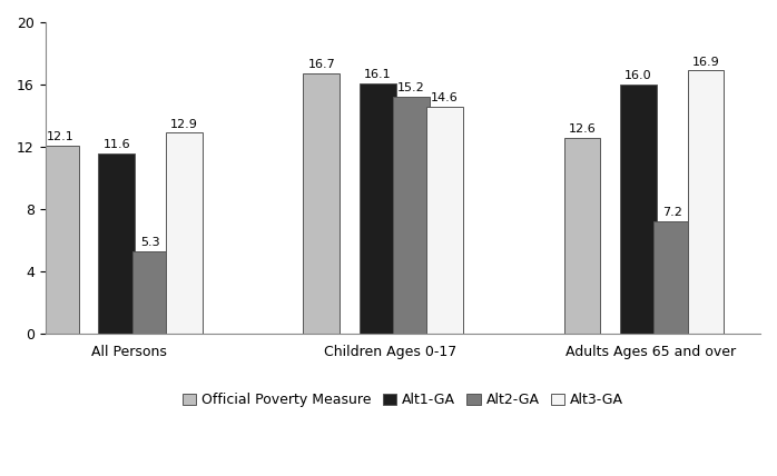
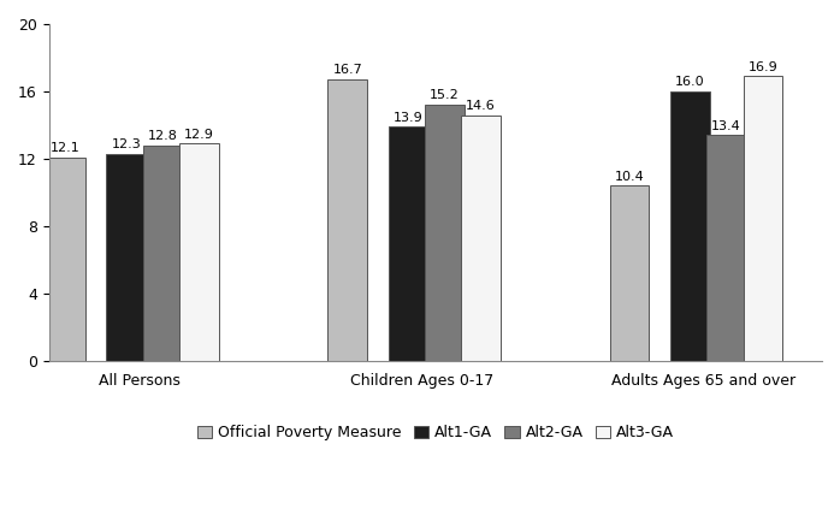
Alt1-GA/All Persons: 11.6 -> 12.3
Alt2-GA/All Persons: 5.3 -> 12.8
Alt1-GA/Children Ages 0-17: 16.1 -> 13.9
Official Poverty Measure/Adults Ages 65 and over: 12.6 -> 10.4
Alt2-GA/Adults Ages 65 and over: 7.2 -> 13.4
